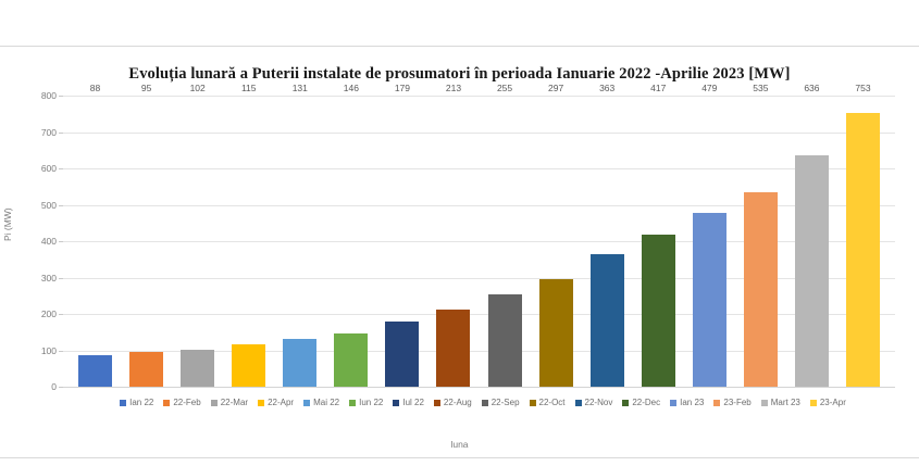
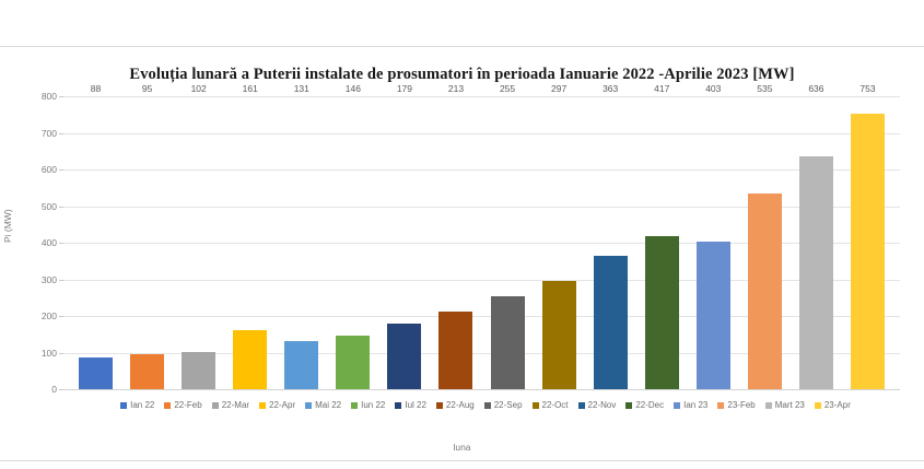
22-Apr: 115 -> 161
Ian 23: 479 -> 403
